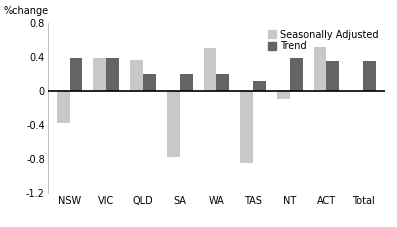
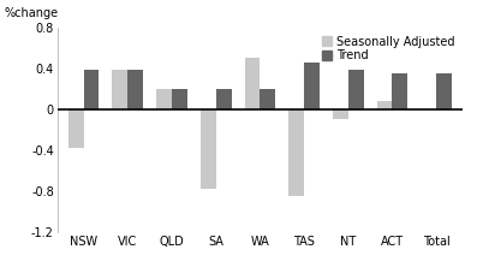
Seasonally Adjusted/QLD: 0.36 -> 0.20
Trend/TAS: 0.12 -> 0.45
Seasonally Adjusted/ACT: 0.52 -> 0.08
